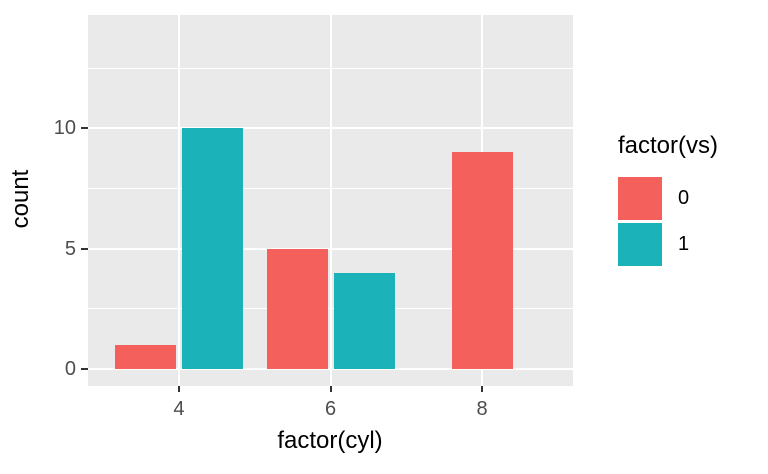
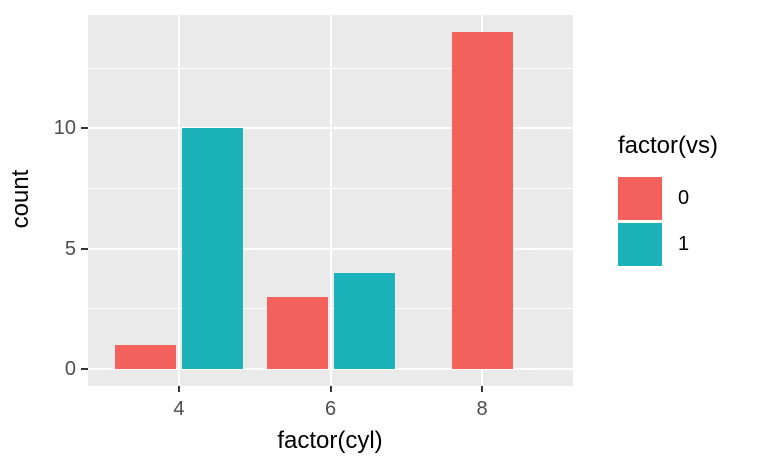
0/6: 5 -> 3
0/8: 9 -> 14
